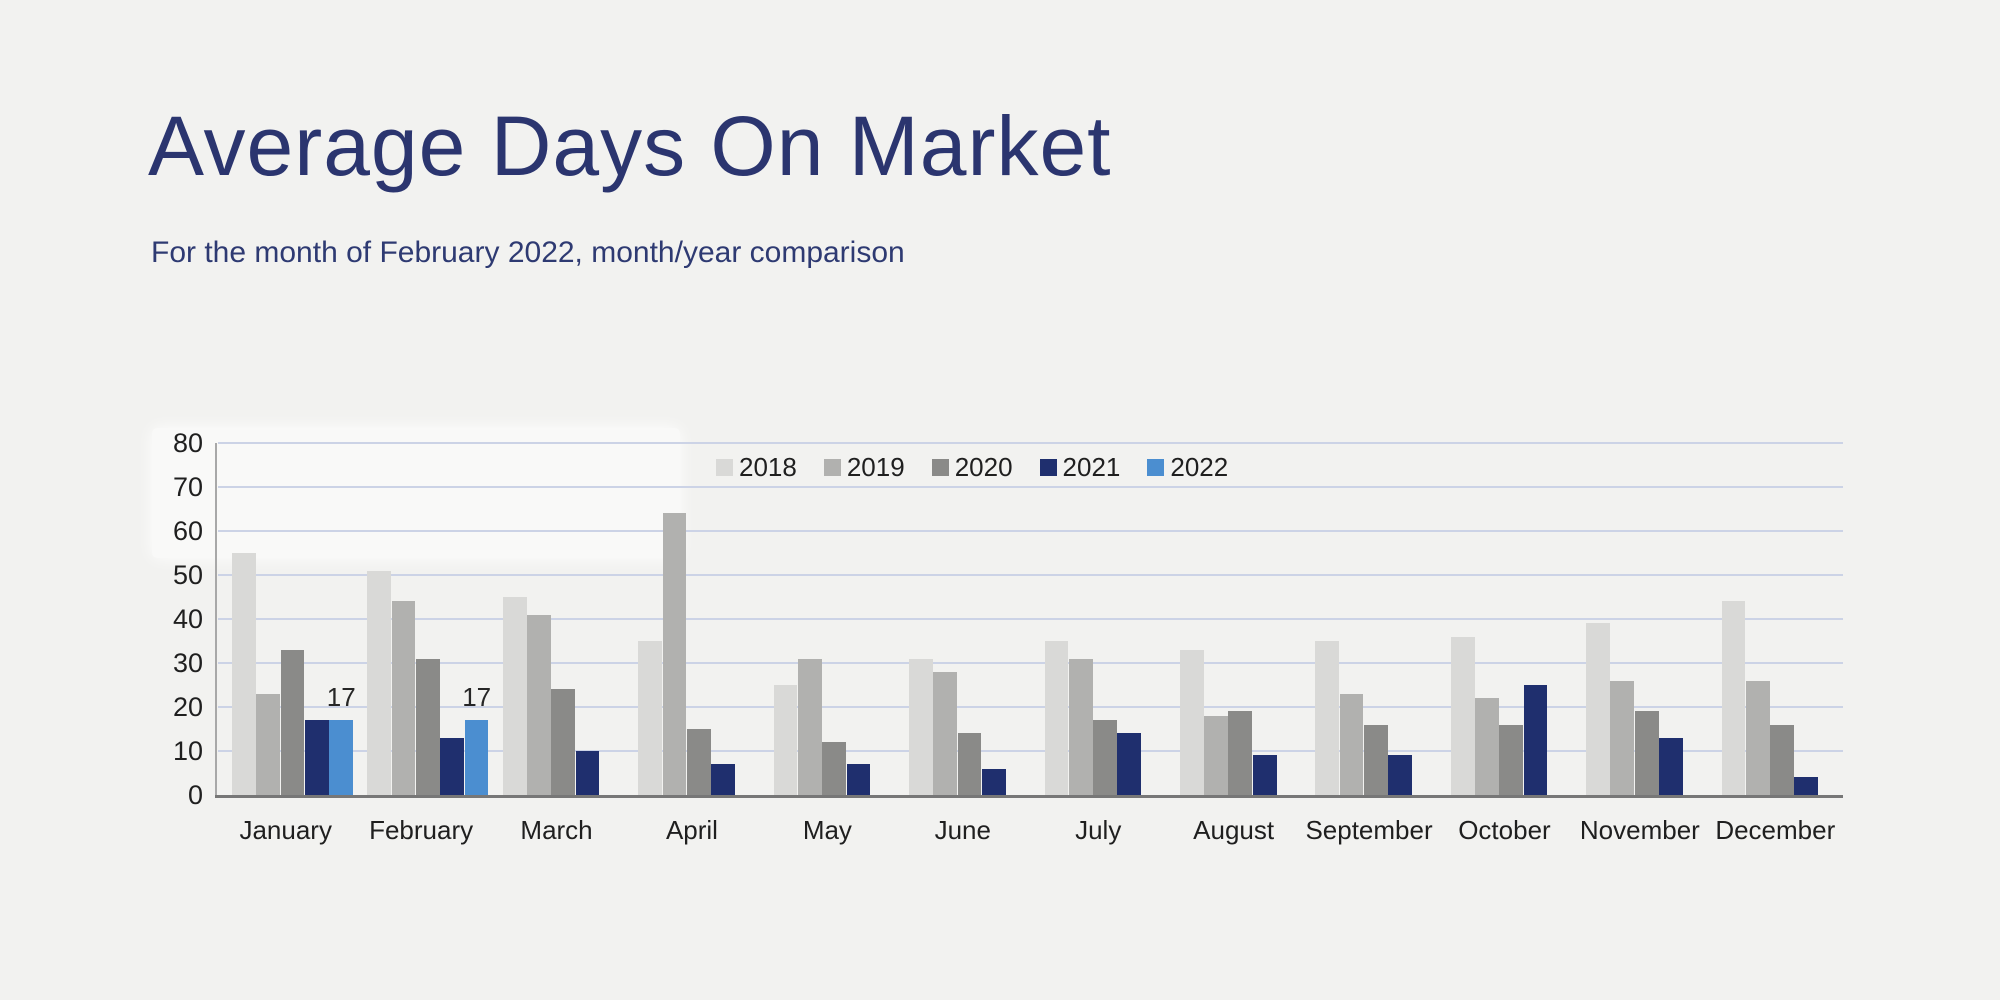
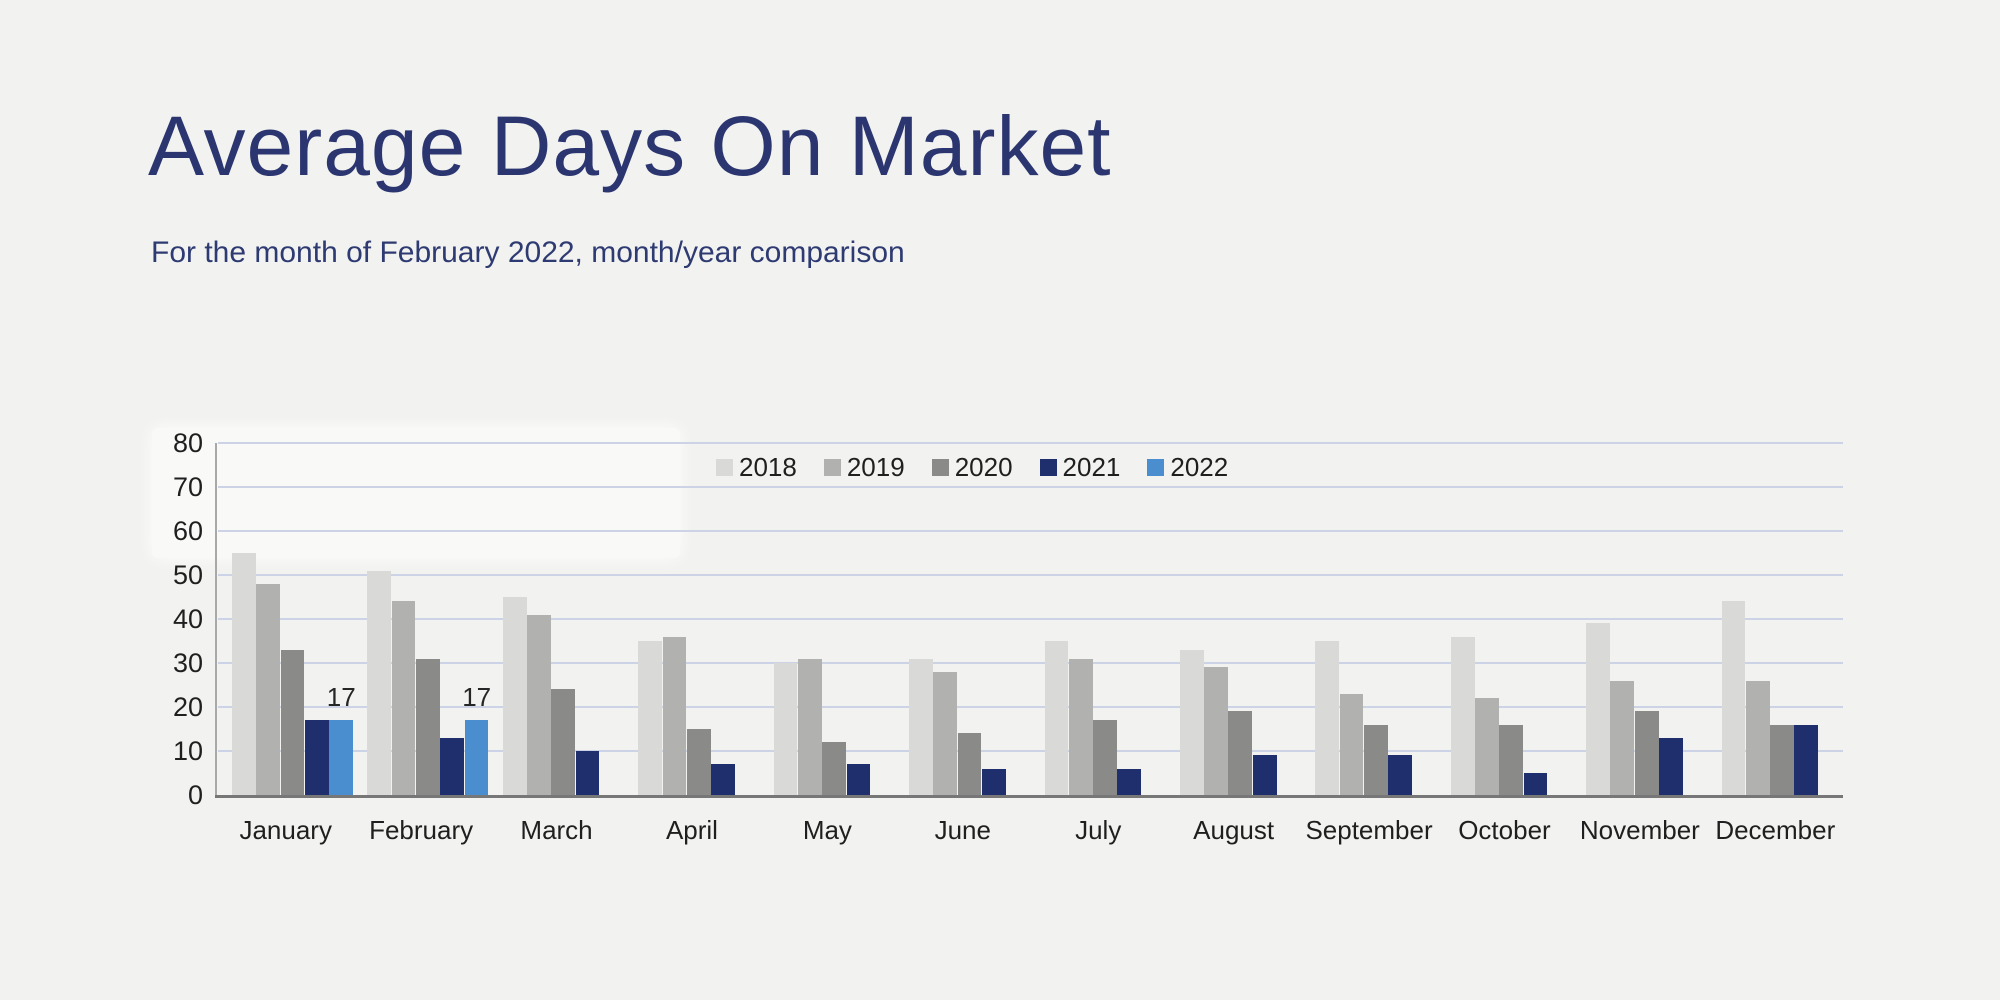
2019/January: 23 -> 48
2019/April: 64 -> 36
2018/May: 25 -> 30
2021/July: 14 -> 6
2019/August: 18 -> 29
2021/October: 25 -> 5
2021/December: 4 -> 16
